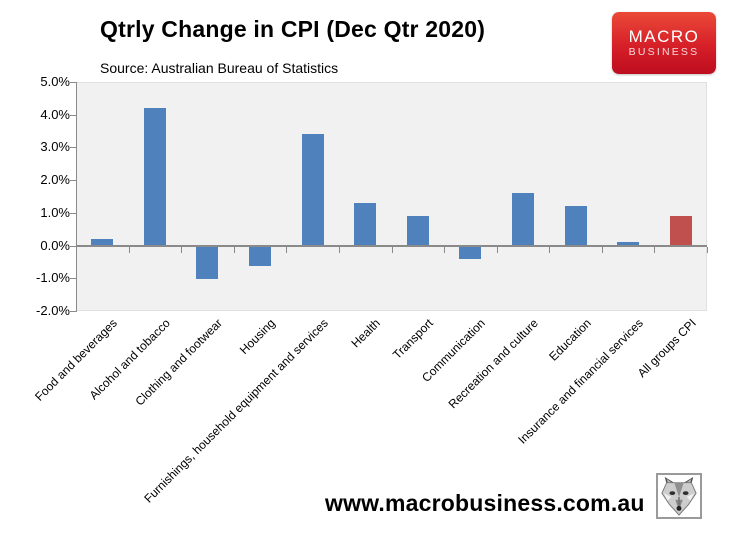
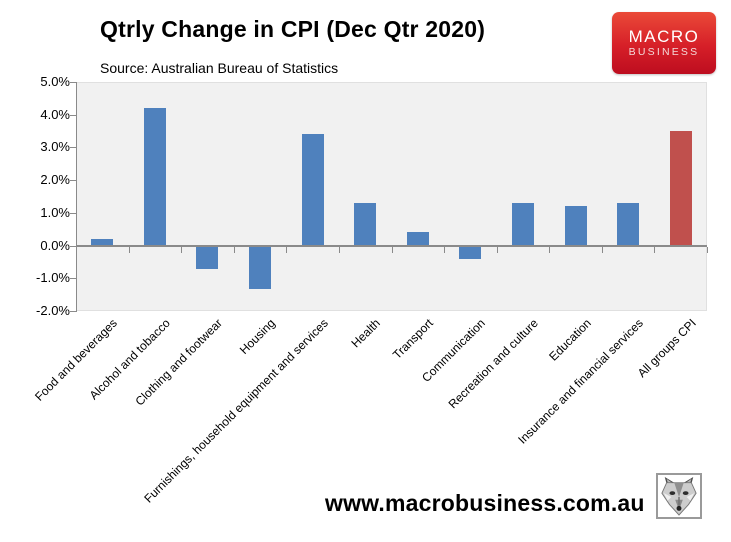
Clothing and footwear: -1.0% -> -0.7%
Housing: -0.6% -> -1.3%
Transport: 0.9% -> 0.4%
Recreation and culture: 1.6% -> 1.3%
Insurance and financial services: 0.1% -> 1.3%
All groups CPI: 0.9% -> 3.5%
